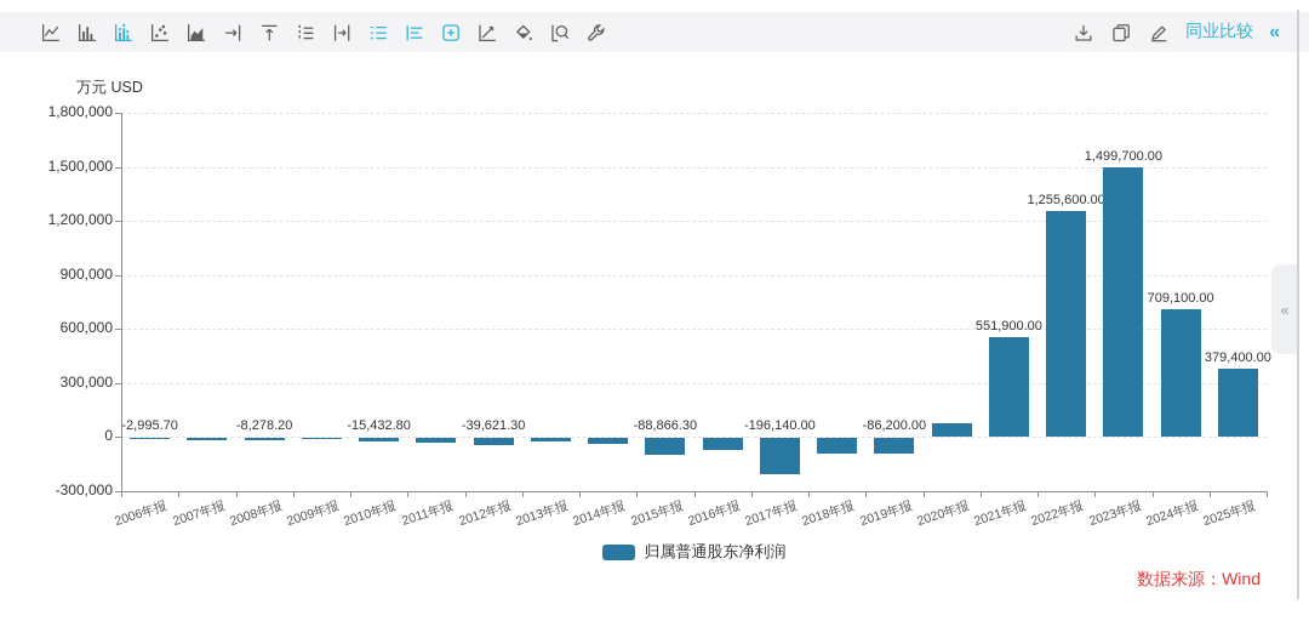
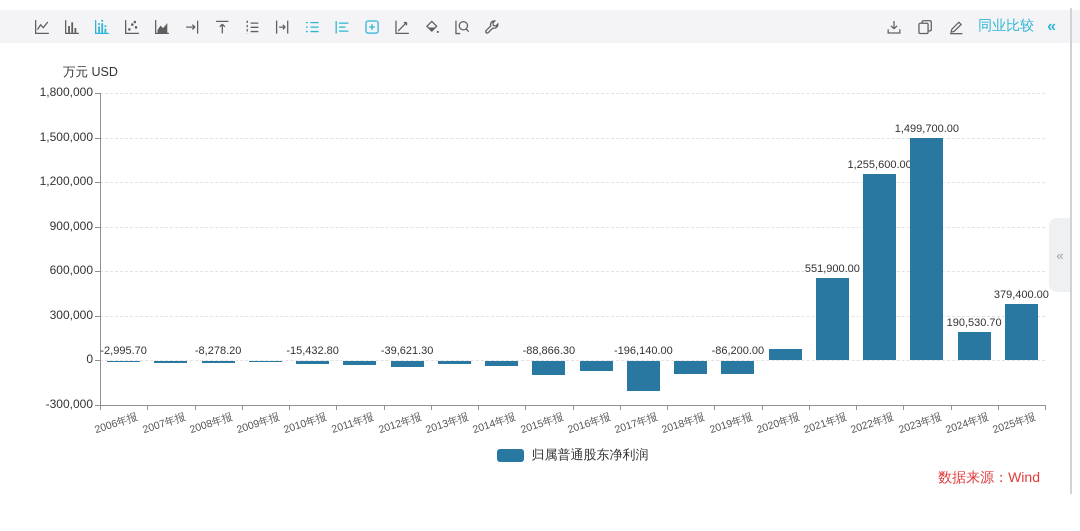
2024年报: 709,100.00 -> 190,530.70
